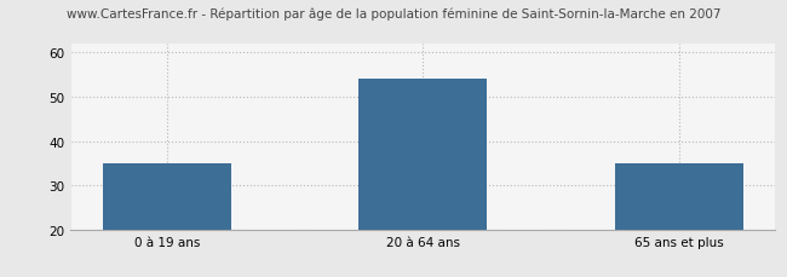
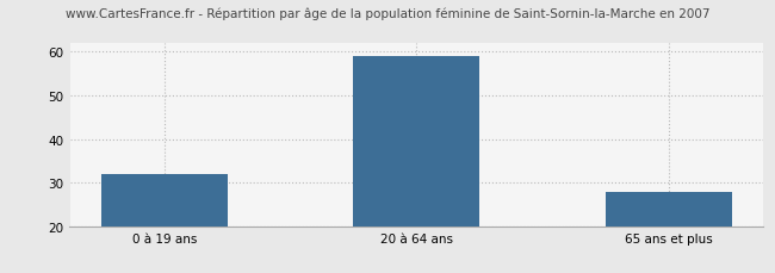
0 à 19 ans: 35 -> 32
20 à 64 ans: 54 -> 59
65 ans et plus: 35 -> 28
